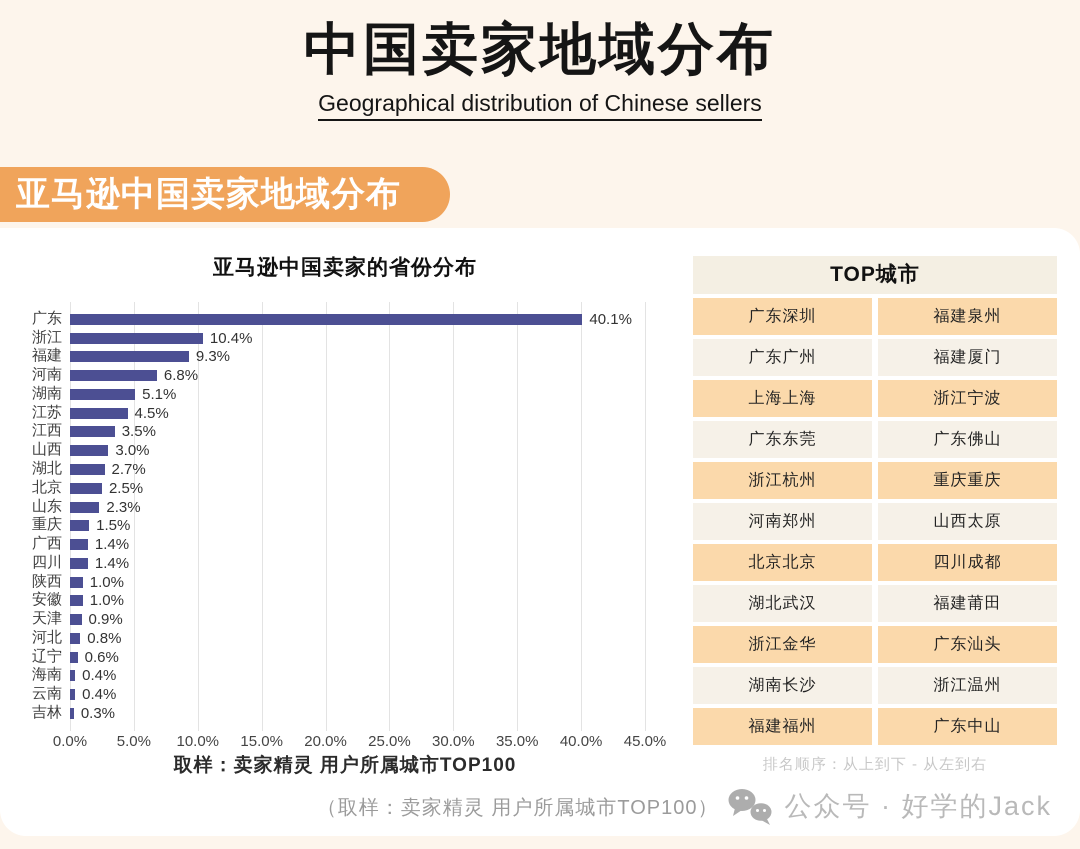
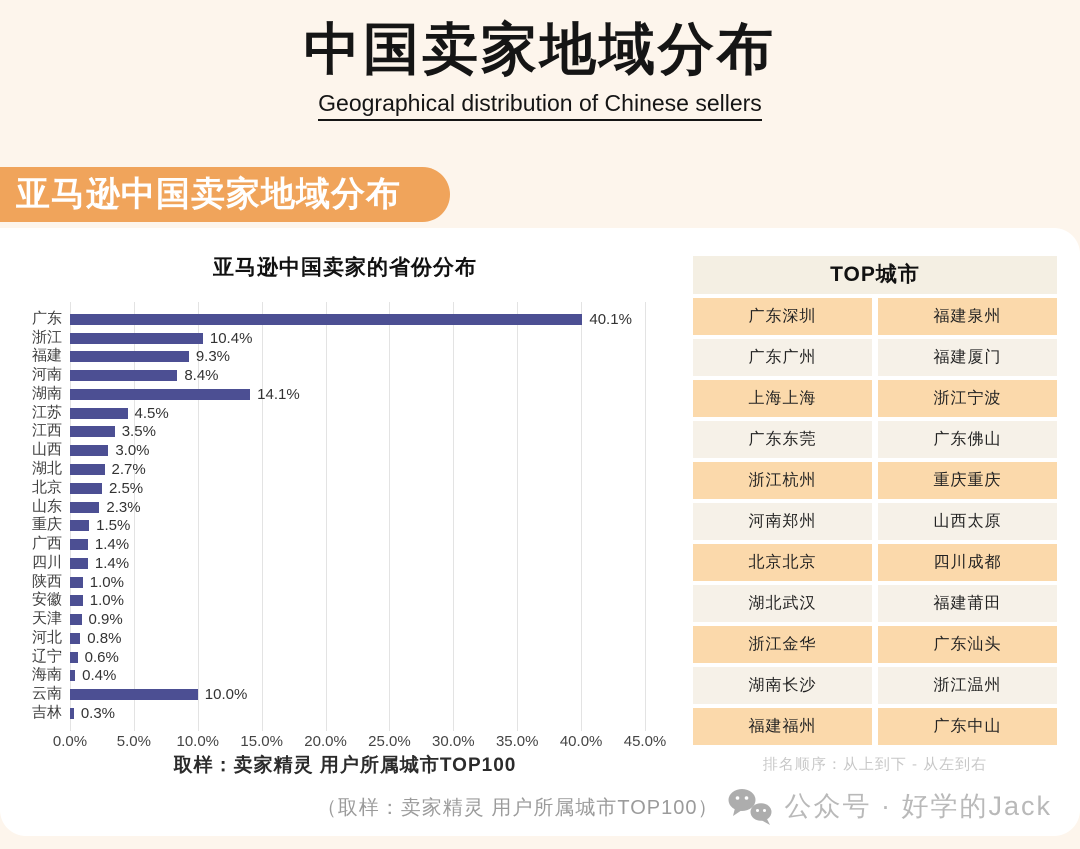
河南: 6.8% -> 8.4%
湖南: 5.1% -> 14.1%
云南: 0.4% -> 10.0%
